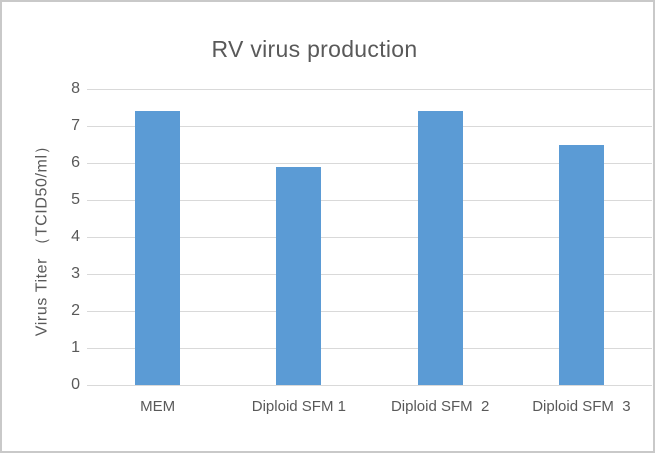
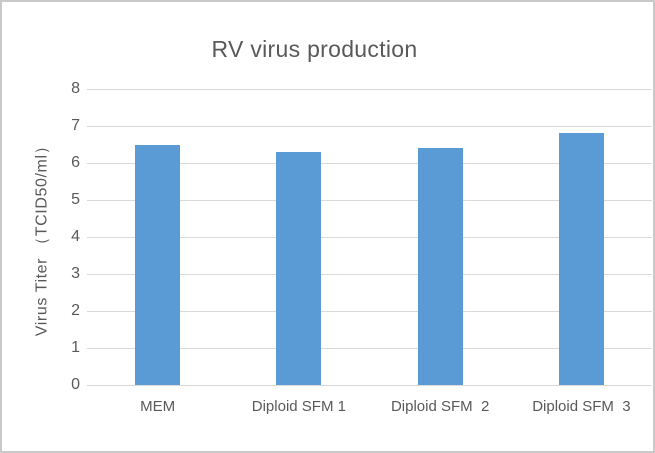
MEM: 7.4 -> 6.5
Diploid SFM 1: 5.9 -> 6.3
Diploid SFM 2: 7.4 -> 6.4
Diploid SFM 3: 6.5 -> 6.8
